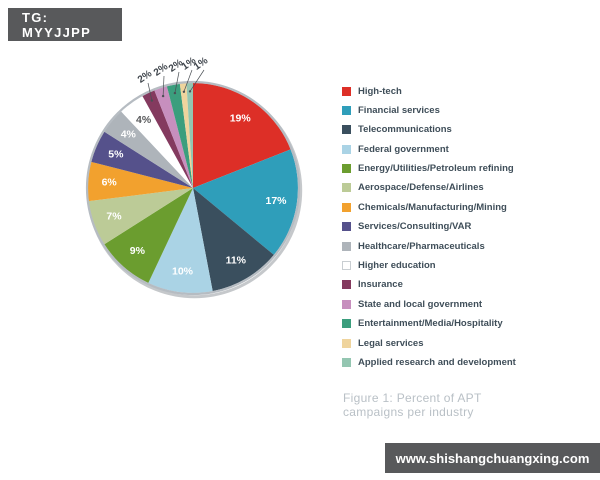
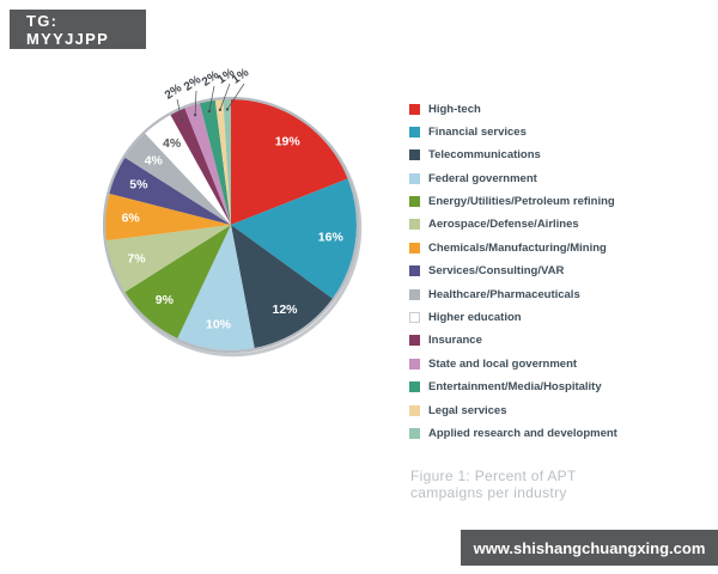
Financial services: 17% -> 16%
Telecommunications: 11% -> 12%
